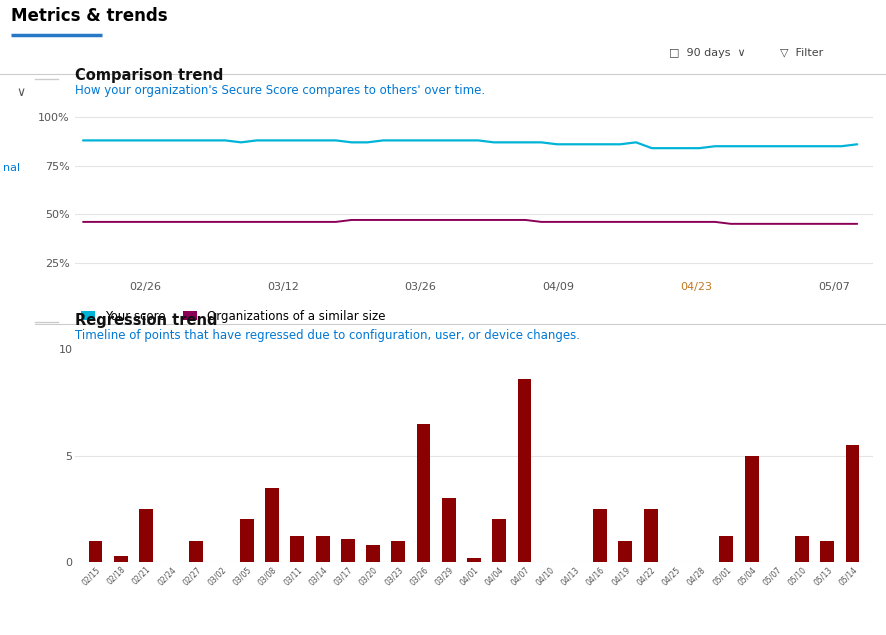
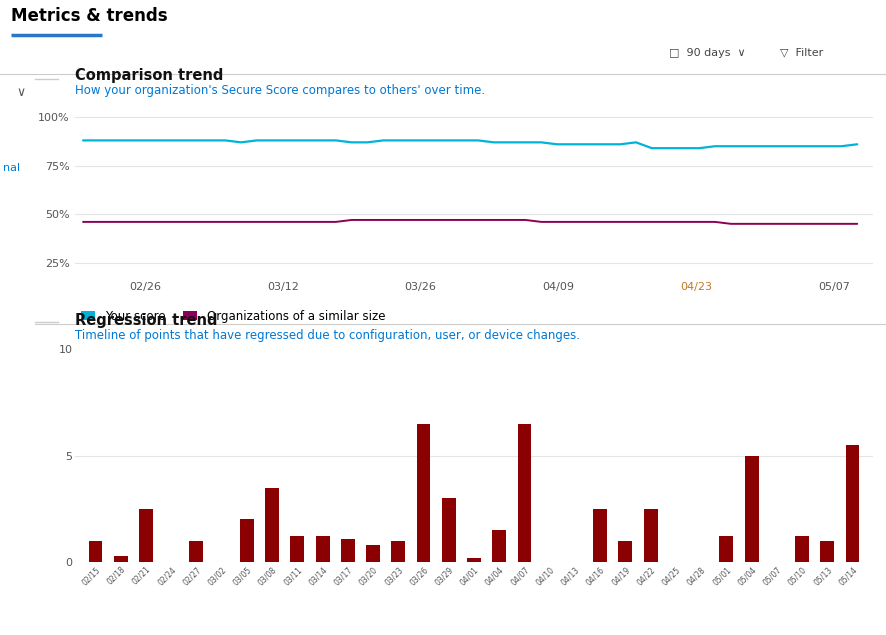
04/04: 2.0 -> 1.5
04/07: 8.6 -> 6.5
